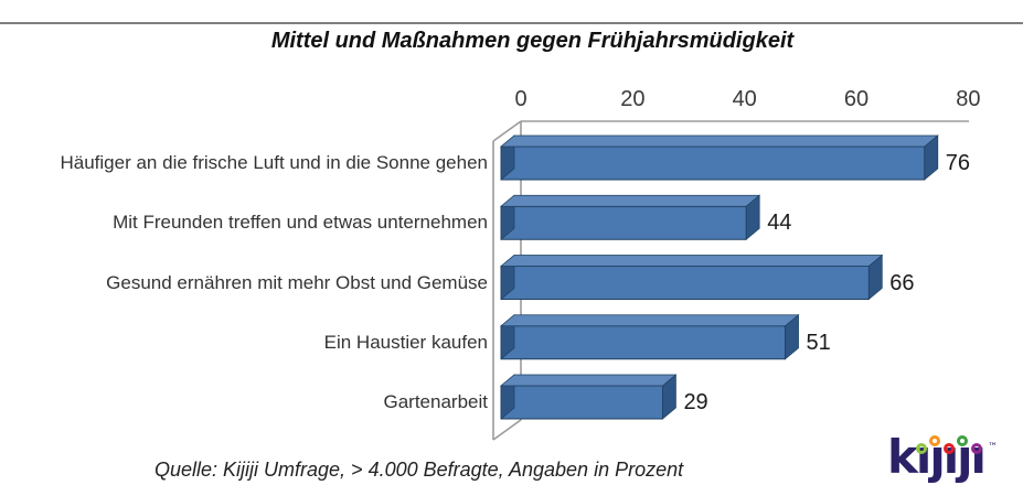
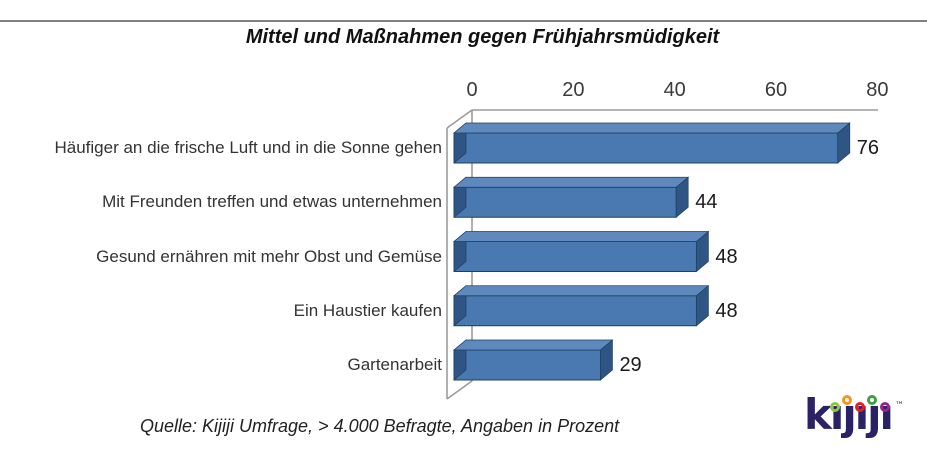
Gesund ernähren mit mehr Obst und Gemüse: 66 -> 48
Ein Haustier kaufen: 51 -> 48
